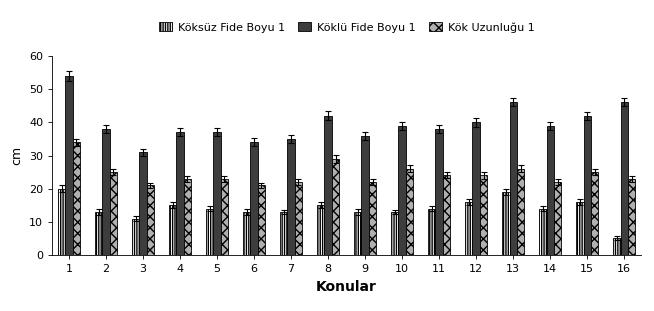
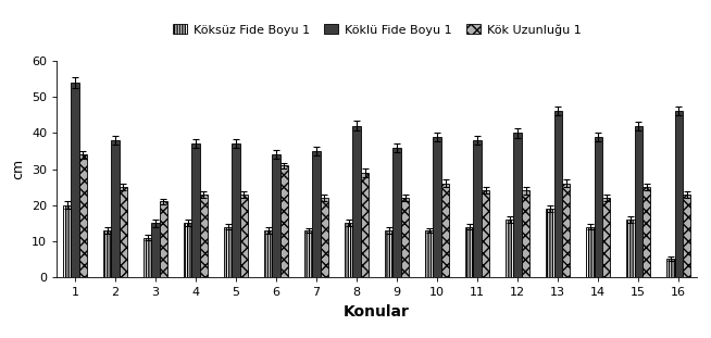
Köklü Fide Boyu 1/3: 31 -> 15
Kök Uzunluğu 1/6: 21 -> 31
